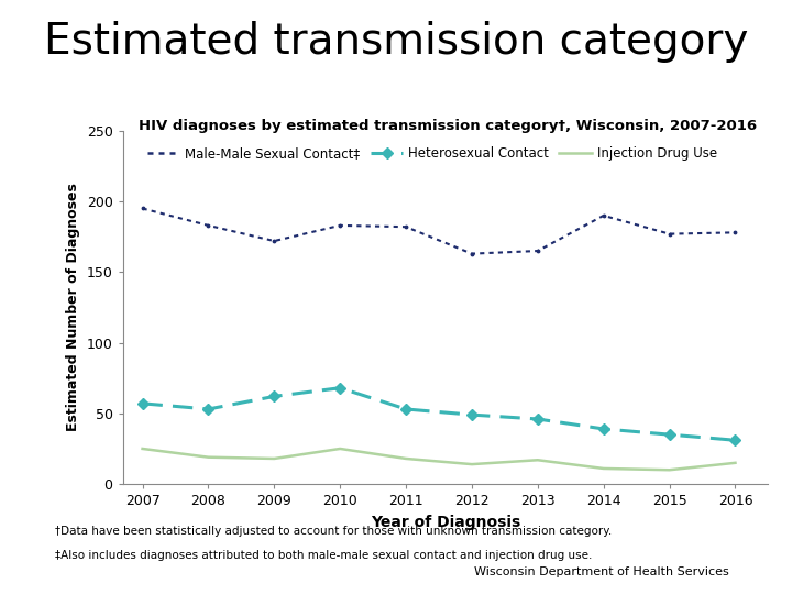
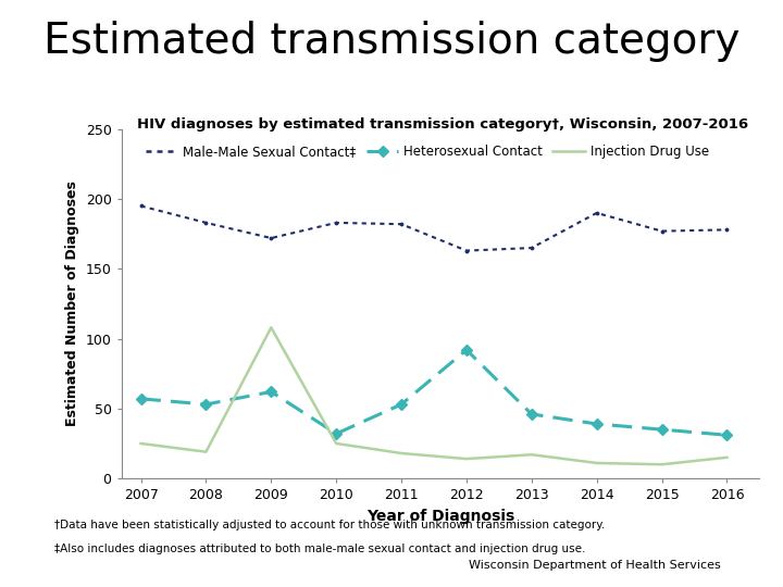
Injection Drug Use/2009: 18 -> 108
Heterosexual Contact/2010: 68 -> 32
Heterosexual Contact/2012: 49 -> 92
